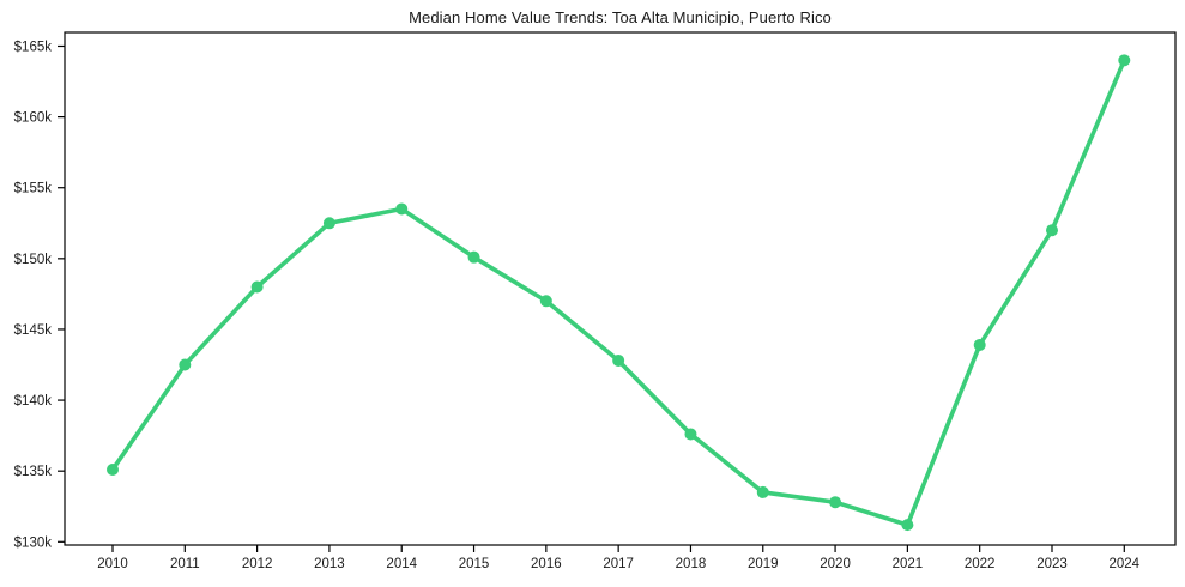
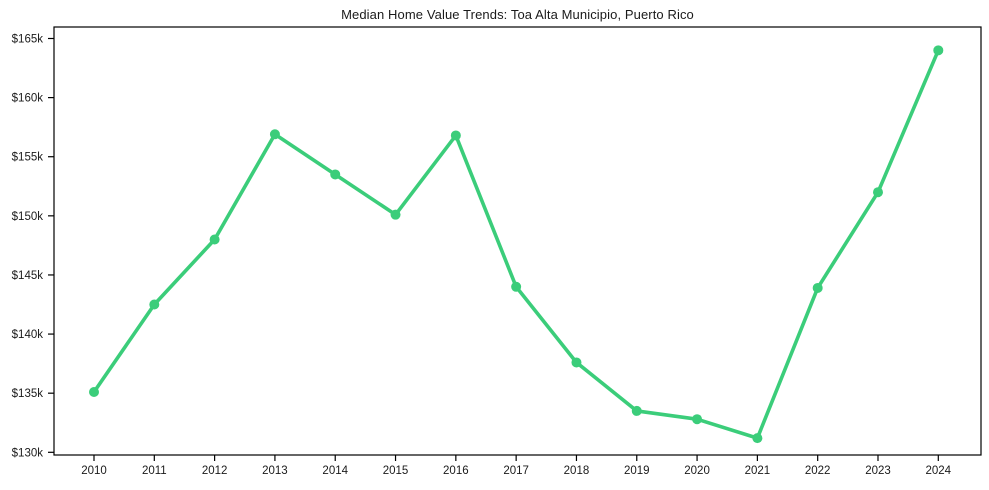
2013: $152.5k -> $156.9k
2016: $147.0k -> $156.8k
2017: $142.8k -> $144.0k
